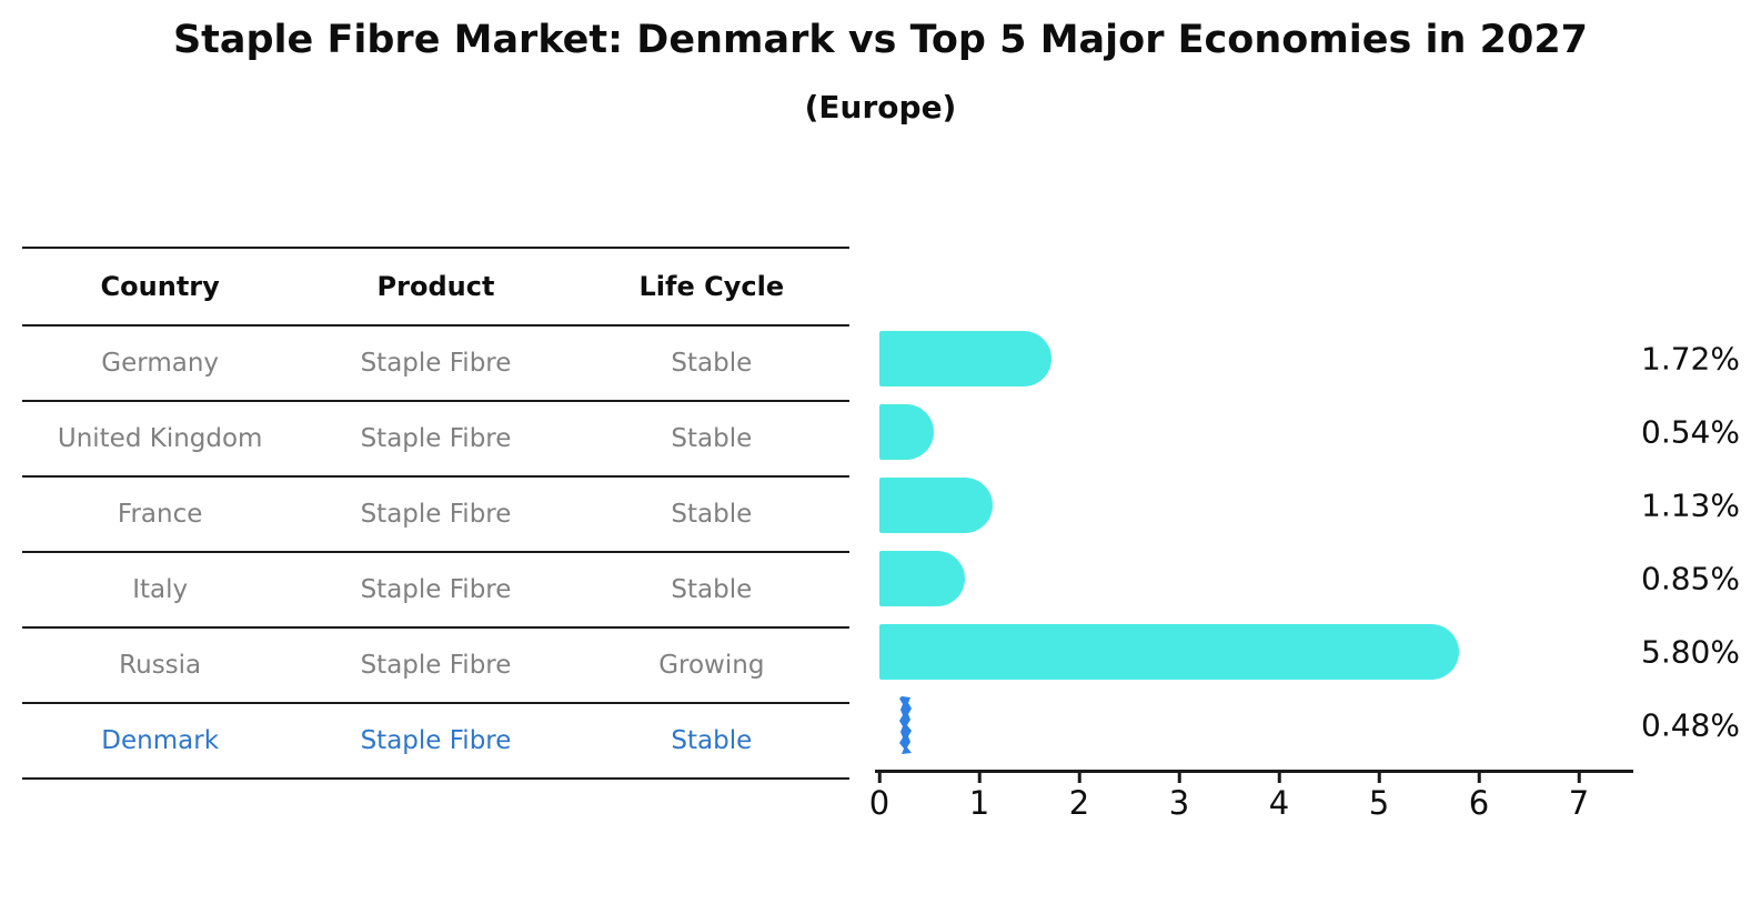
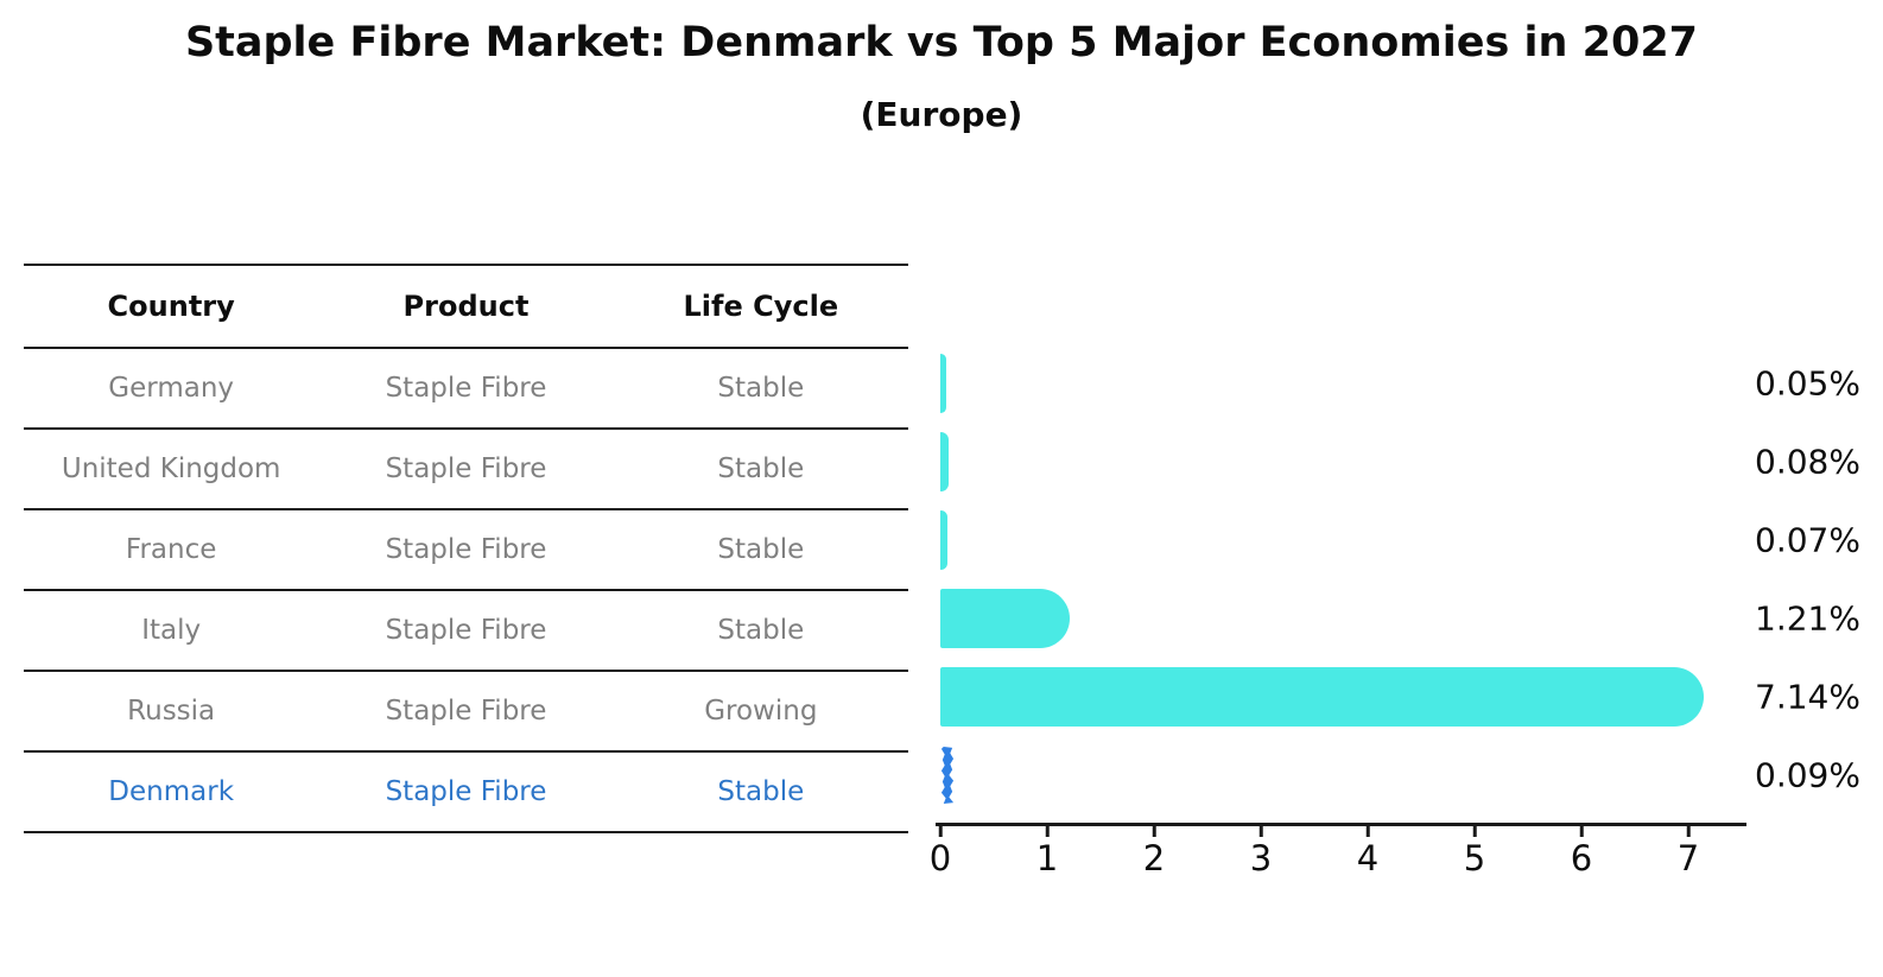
Germany: 1.72% -> 0.05%
United Kingdom: 0.54% -> 0.08%
France: 1.13% -> 0.07%
Italy: 0.85% -> 1.21%
Russia: 5.80% -> 7.14%
Denmark: 0.48% -> 0.09%
